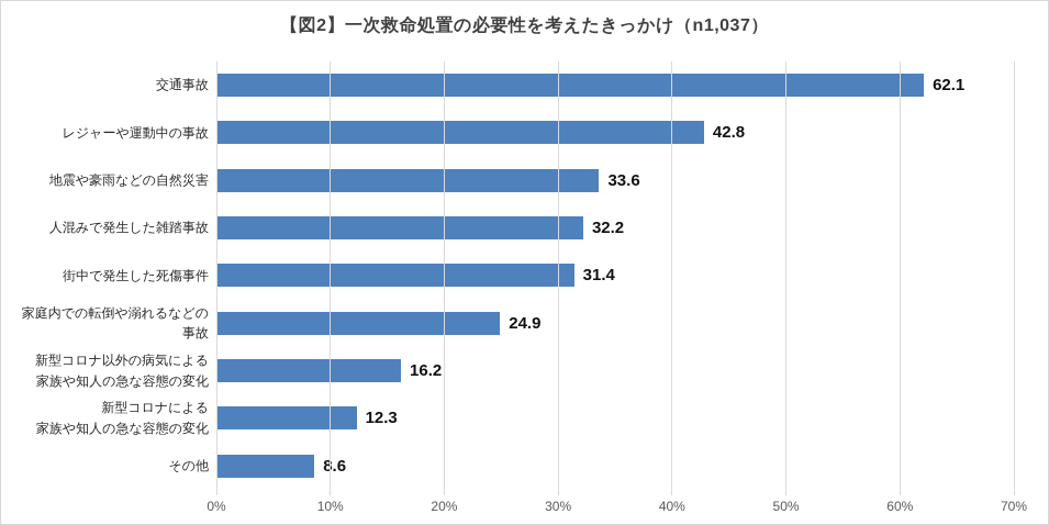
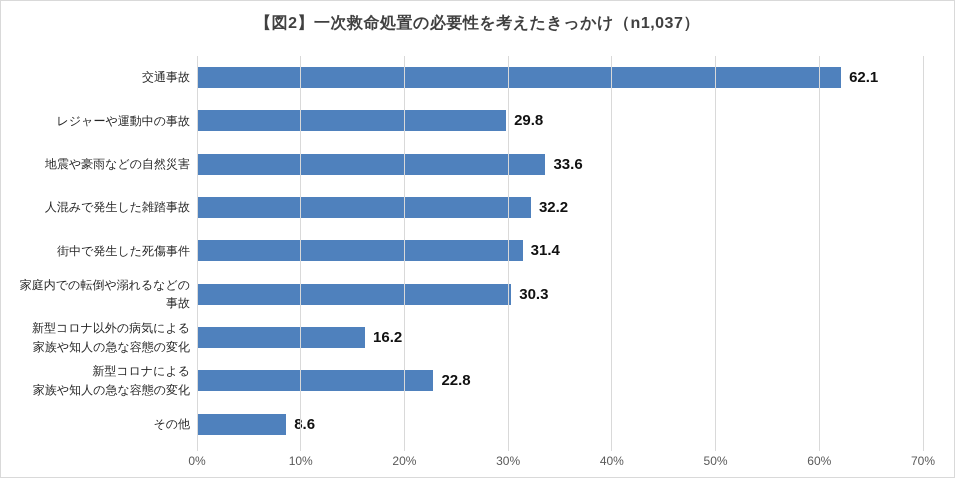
レジャーや運動中の事故: 42.8 -> 29.8
家庭内での転倒や溺れるなどの事故: 24.9 -> 30.3
新型コロナによる 家族や知人の急な容態の変化: 12.3 -> 22.8
